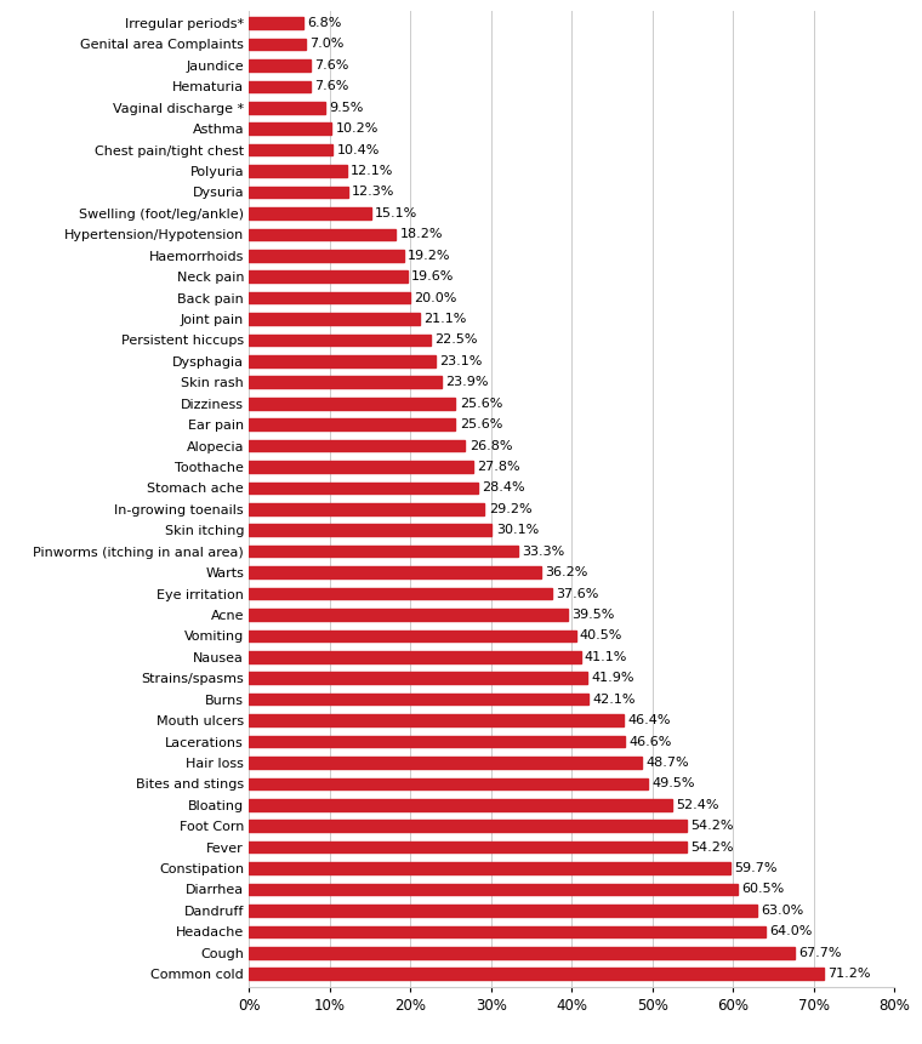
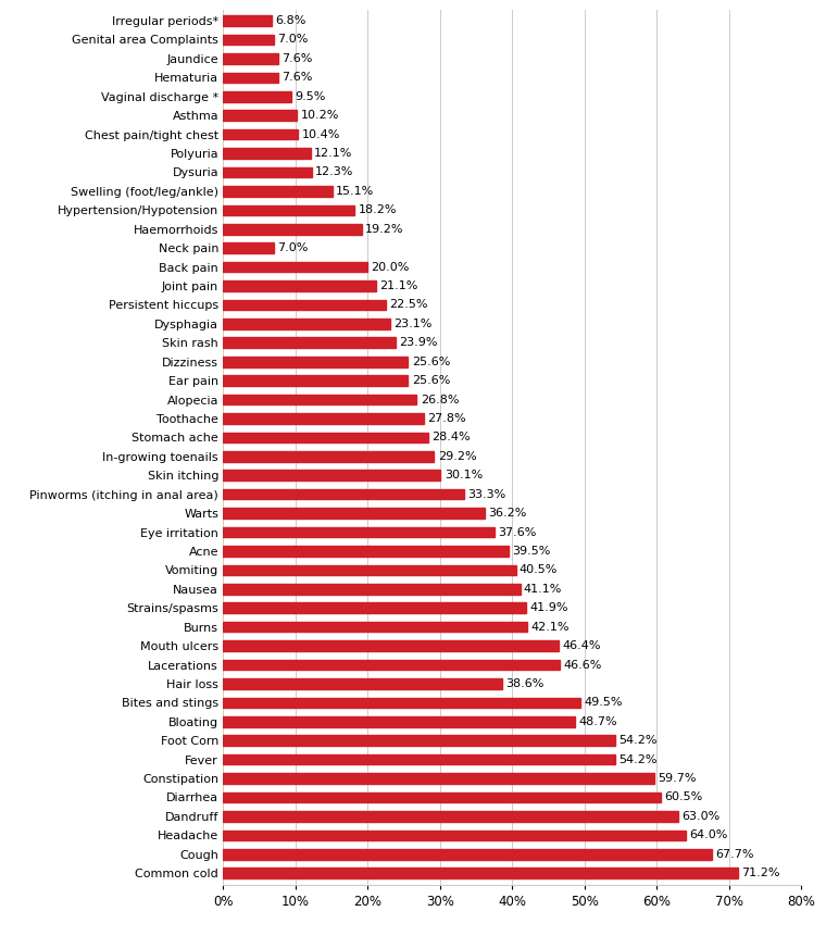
Neck pain: 19.6% -> 7.0%
Hair loss: 48.7% -> 38.6%
Bloating: 52.4% -> 48.7%
